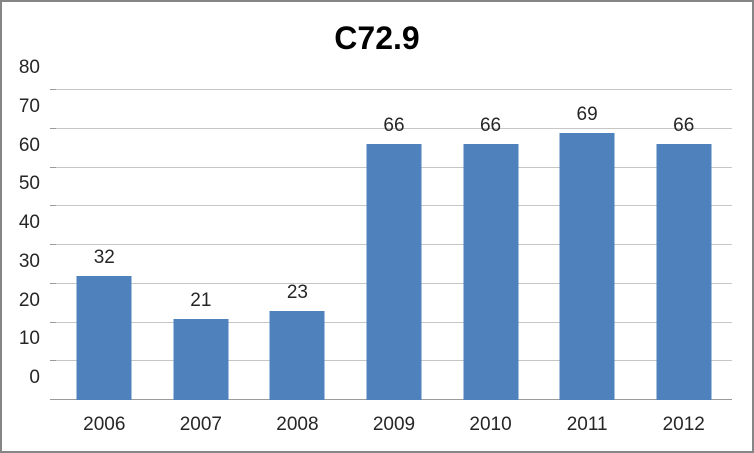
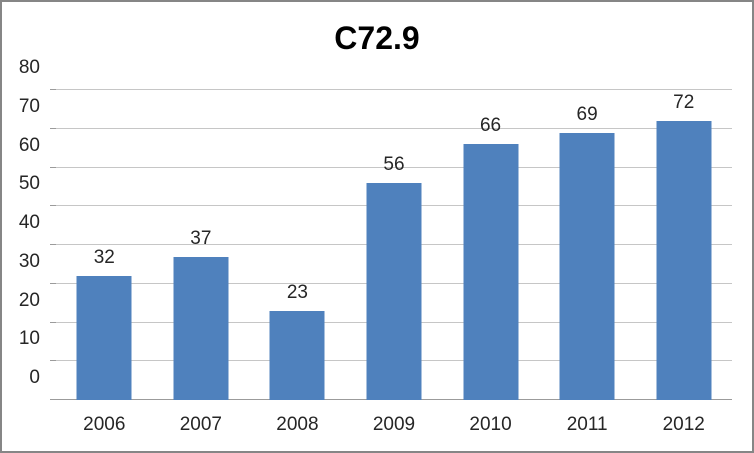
2007: 21 -> 37
2009: 66 -> 56
2012: 66 -> 72
